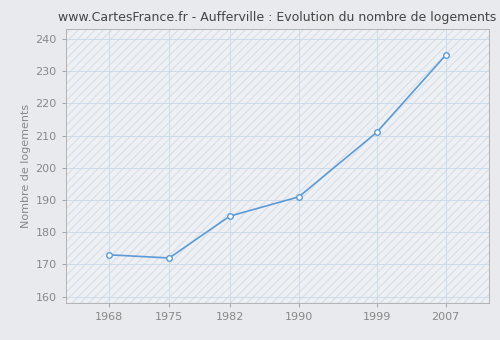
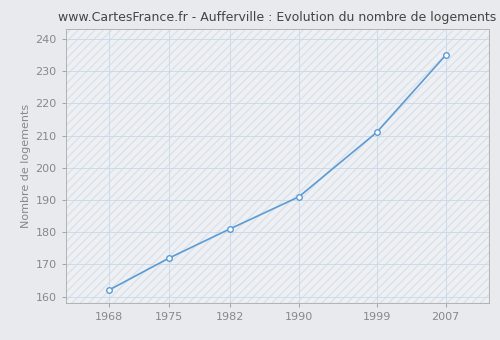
1968: 173 -> 162
1982: 185 -> 181
